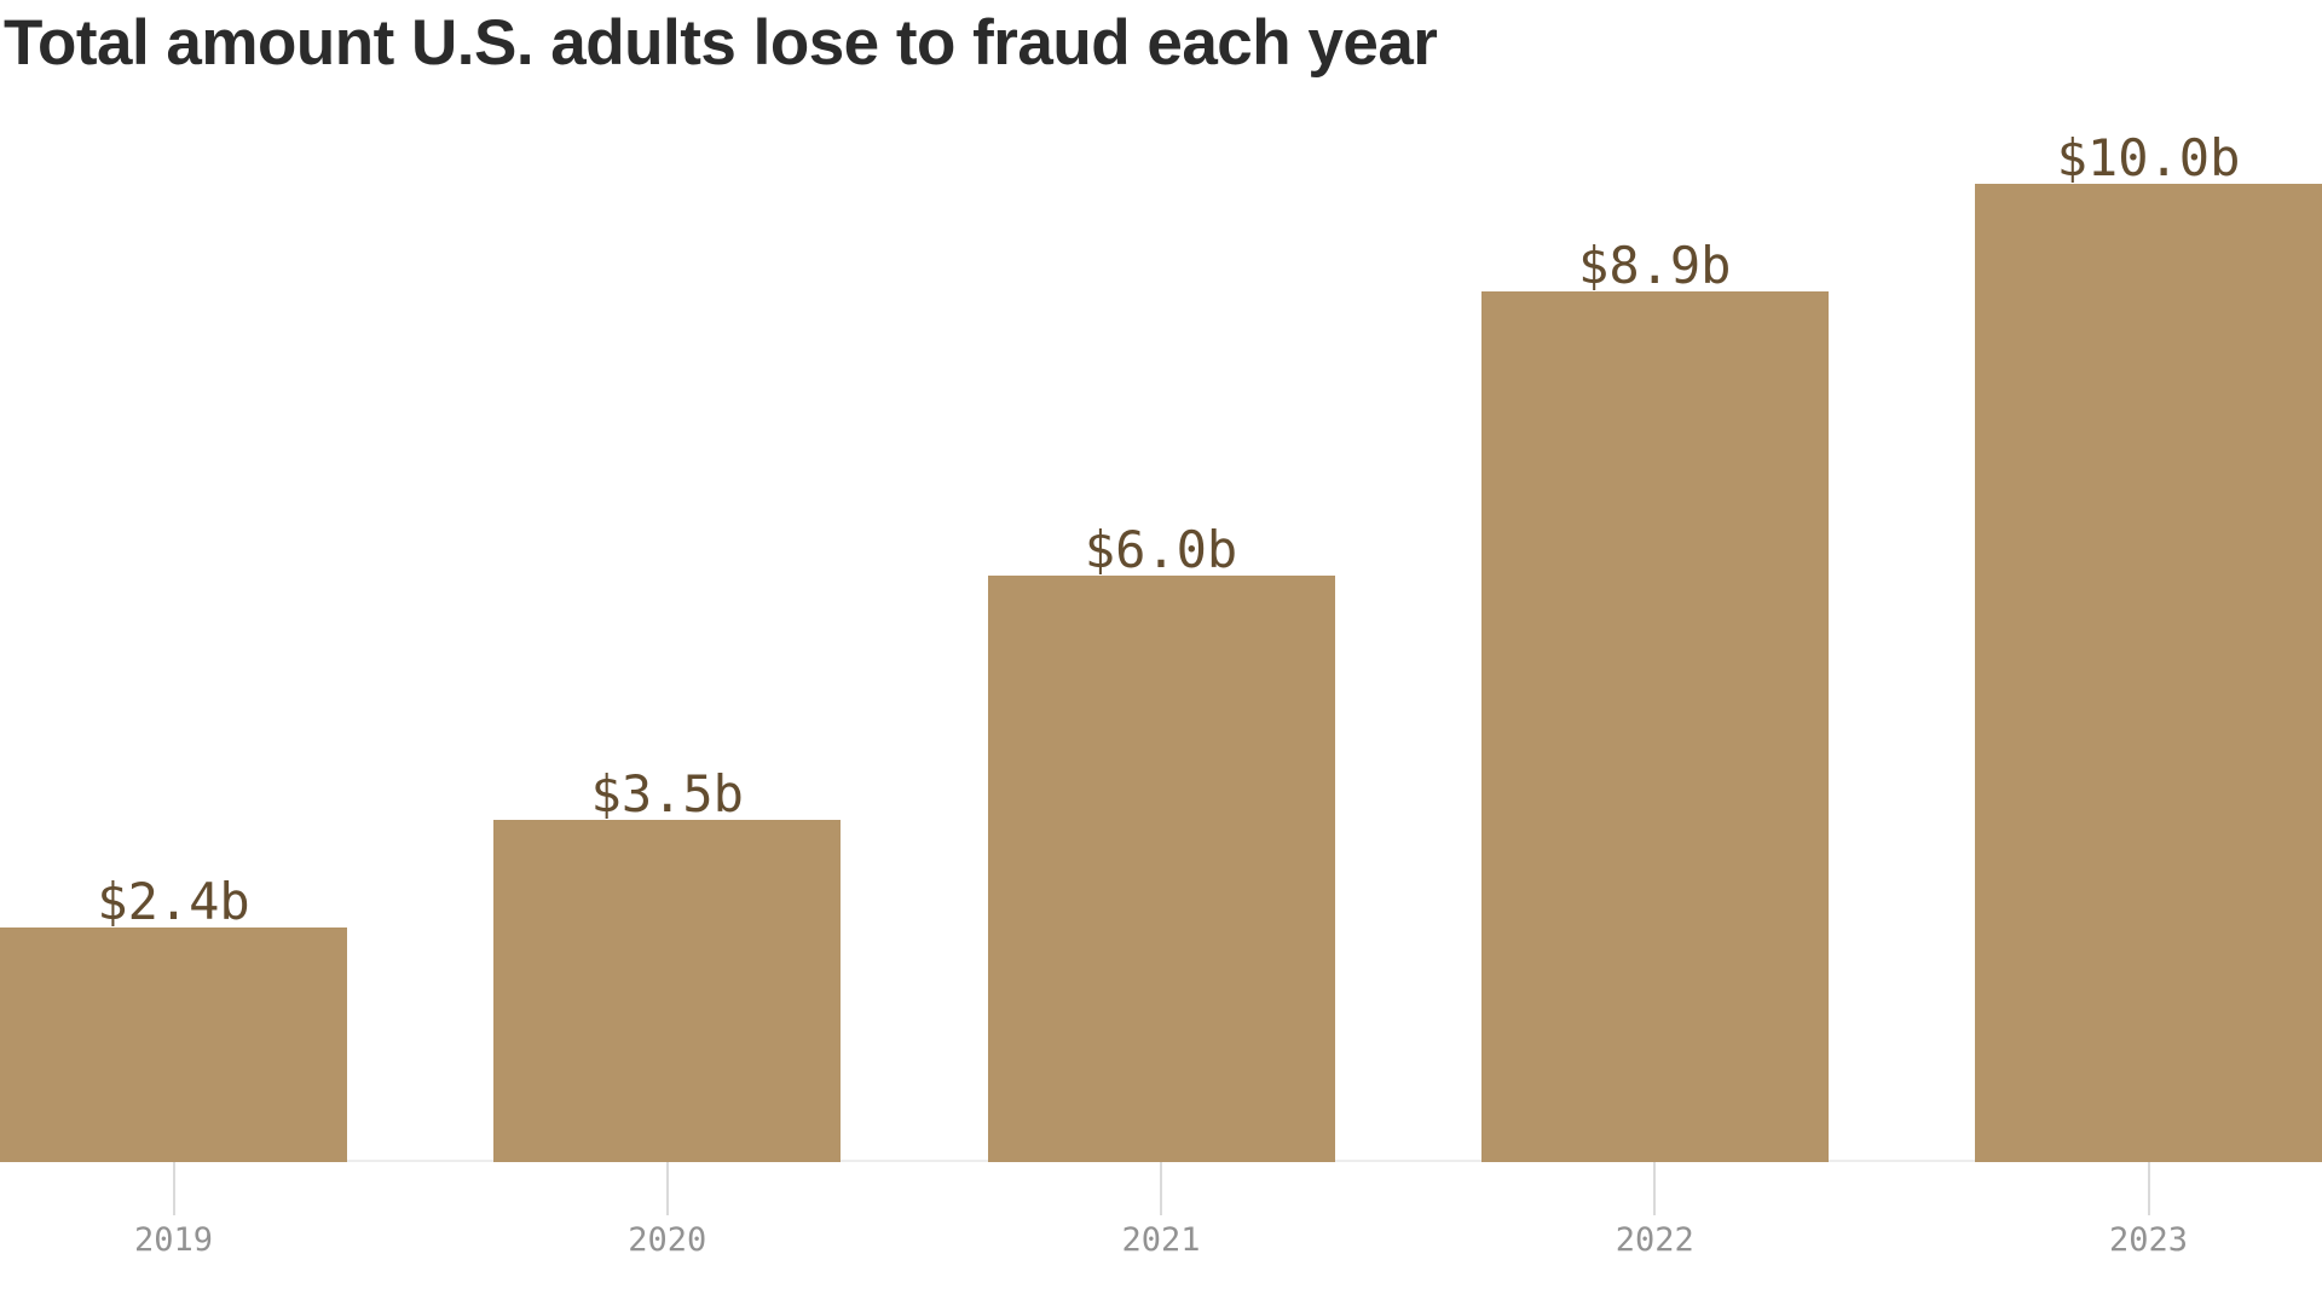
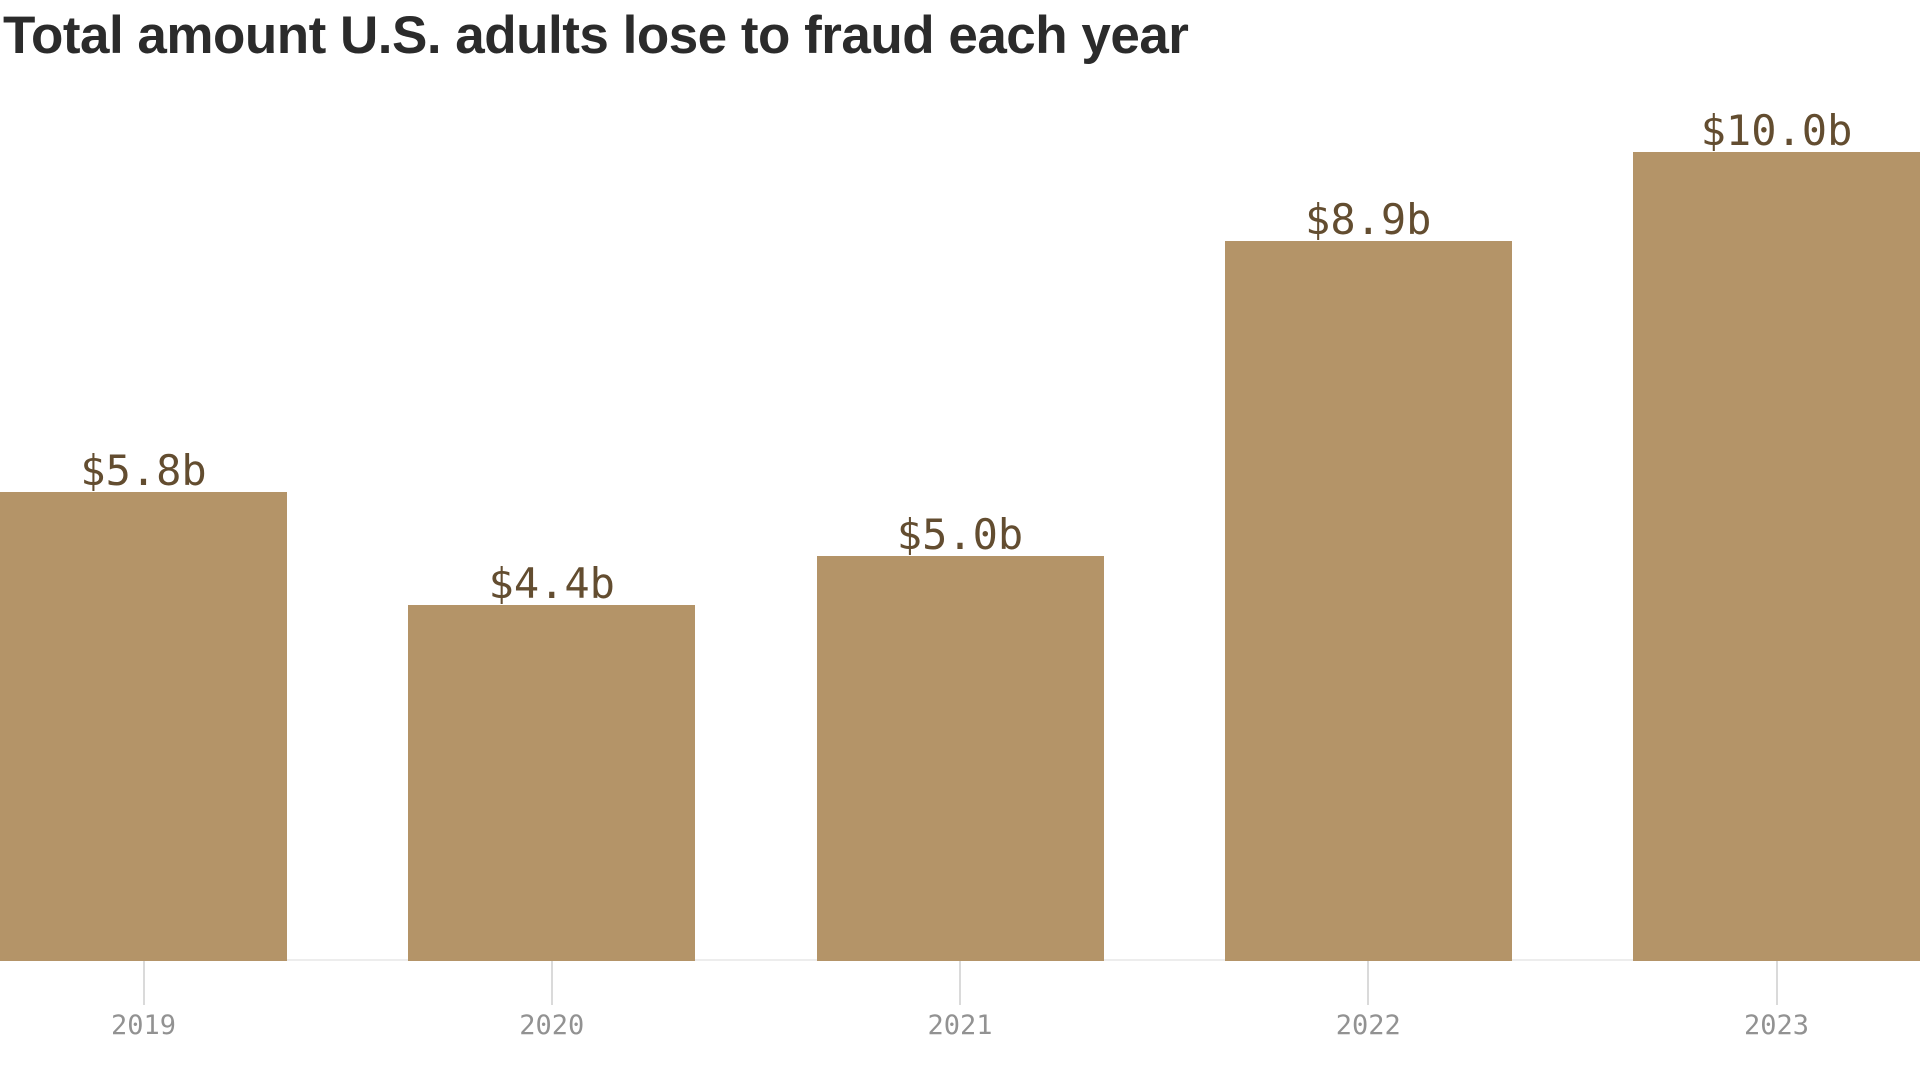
2019: $2.4b -> $5.8b
2020: $3.5b -> $4.4b
2021: $6.0b -> $5.0b
